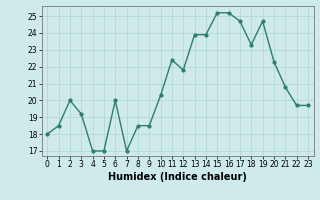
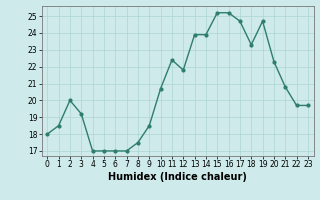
6: 20.0 -> 17.0
8: 18.5 -> 17.5
10: 20.3 -> 20.7
